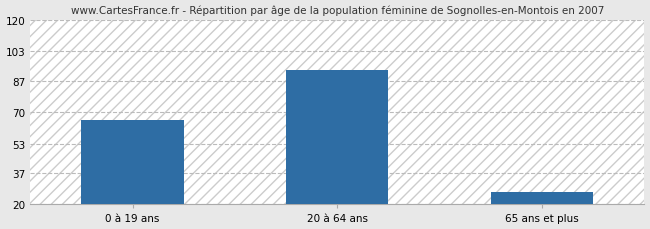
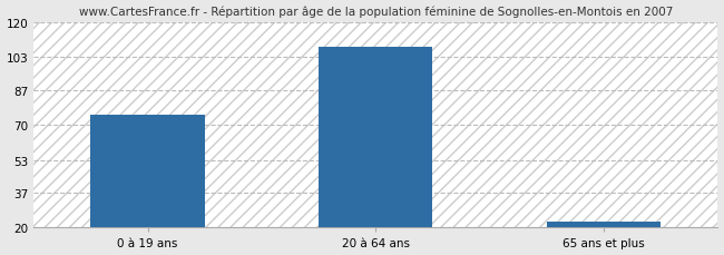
0 à 19 ans: 66 -> 75
20 à 64 ans: 93 -> 108
65 ans et plus: 27 -> 23
